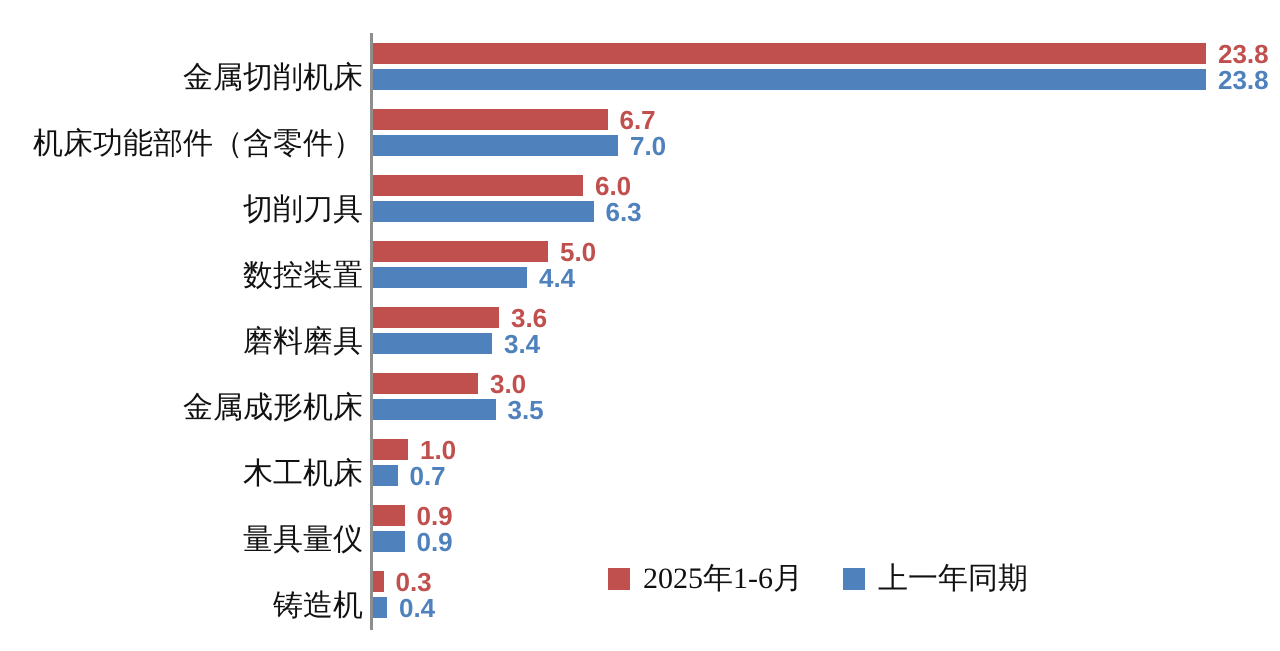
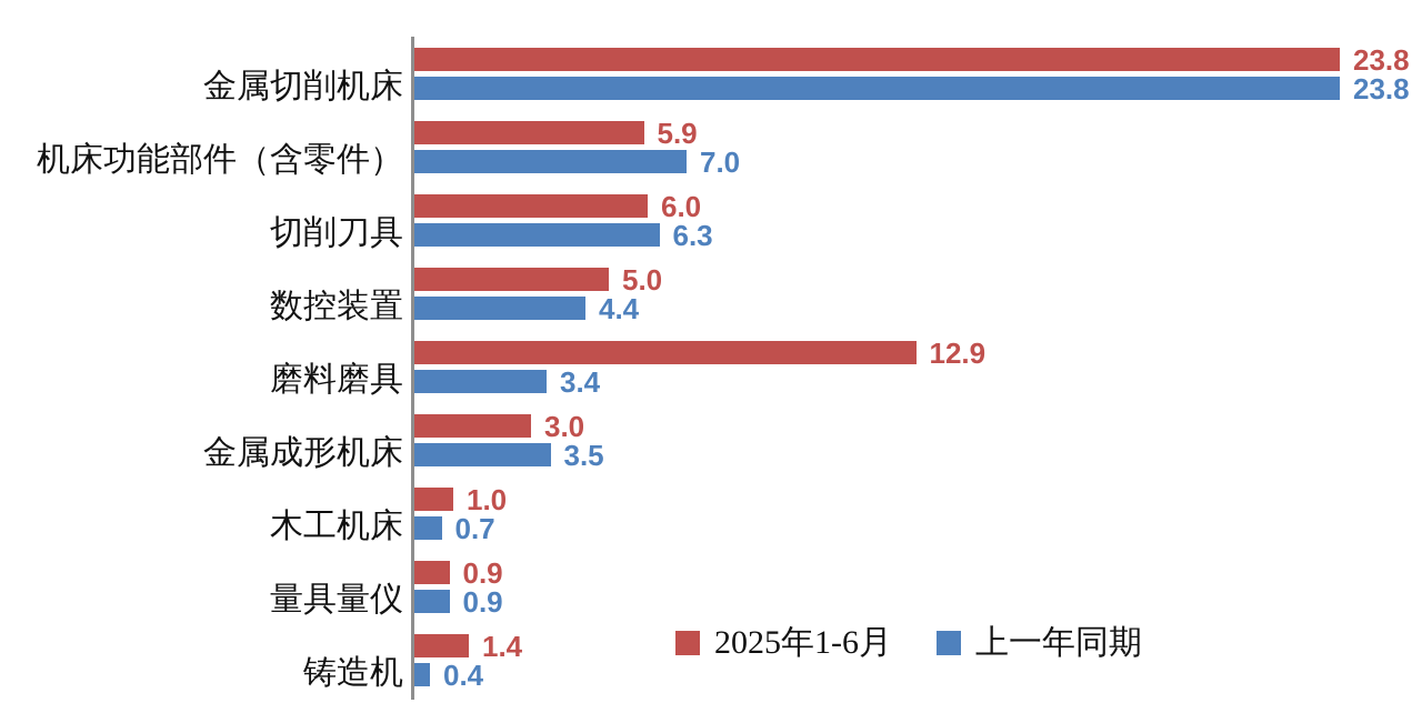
2025年1-6月/机床功能部件（含零件）: 6.7 -> 5.9
2025年1-6月/磨料磨具: 3.6 -> 12.9
2025年1-6月/铸造机: 0.3 -> 1.4
